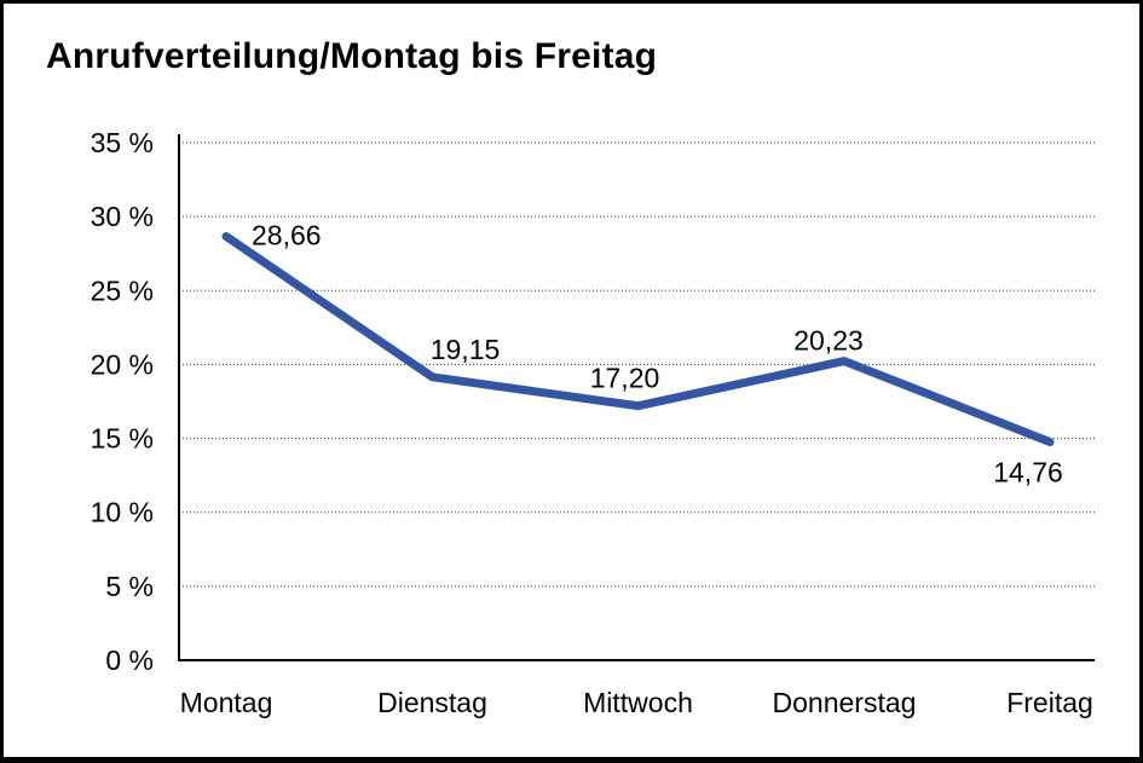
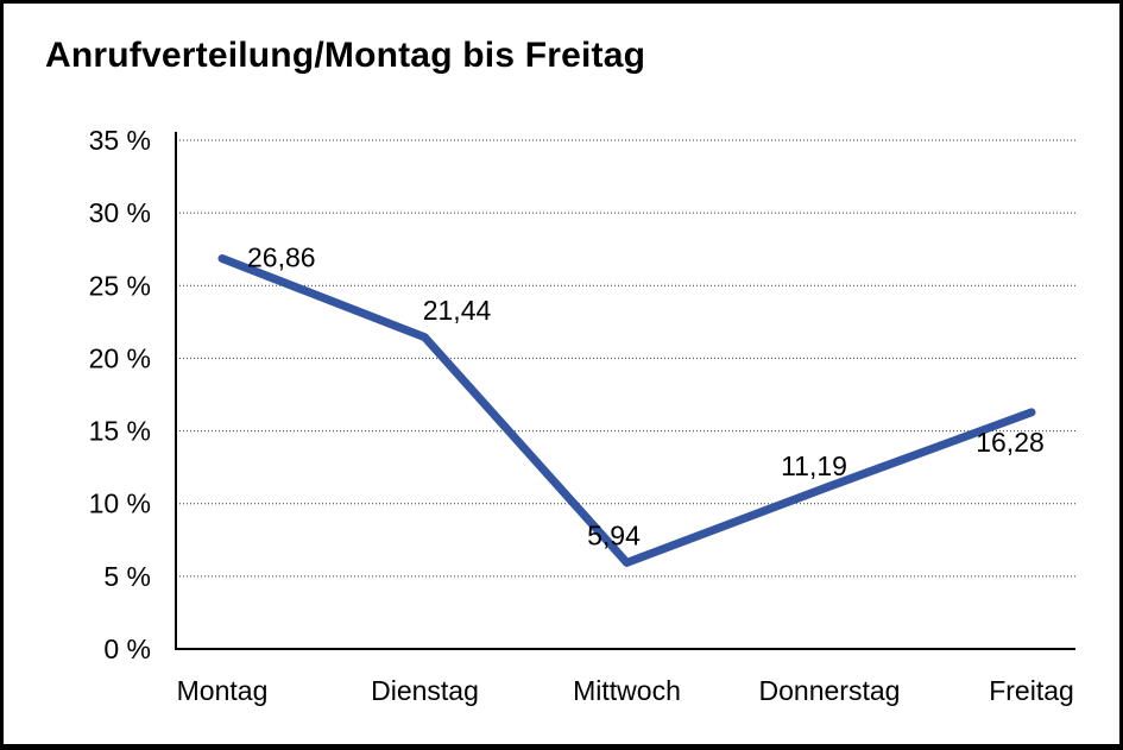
Montag: 28,66 -> 26,86
Dienstag: 19,15 -> 21,44
Mittwoch: 17,20 -> 5,94
Donnerstag: 20,23 -> 11,19
Freitag: 14,76 -> 16,28
